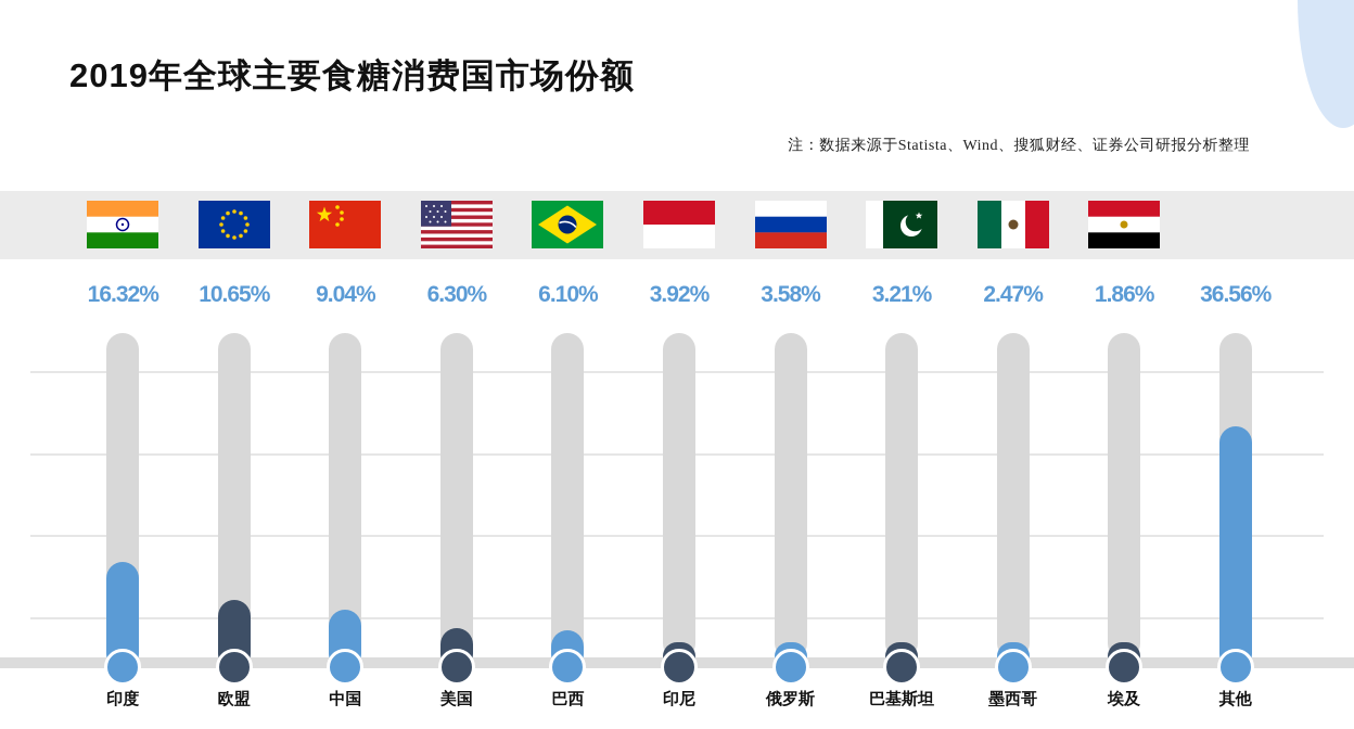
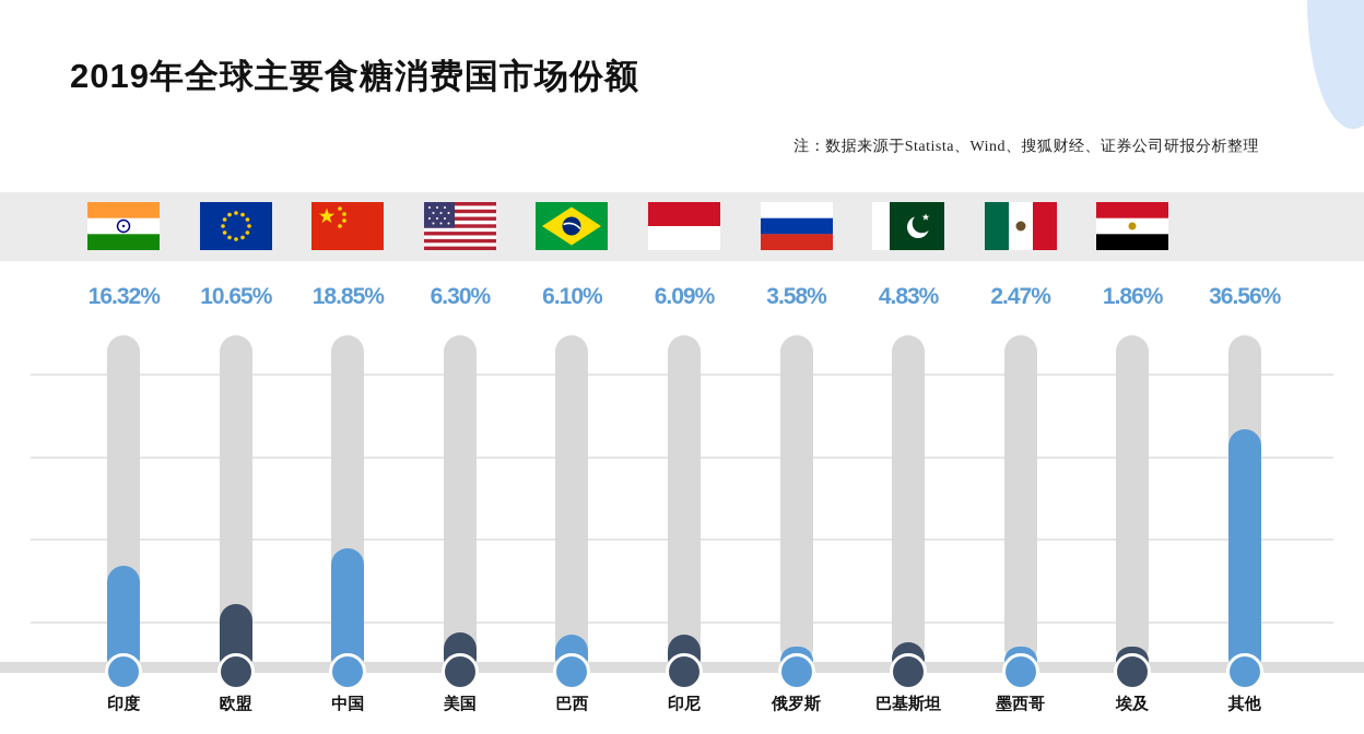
中国: 9.04% -> 18.85%
印尼: 3.92% -> 6.09%
巴基斯坦: 3.21% -> 4.83%
